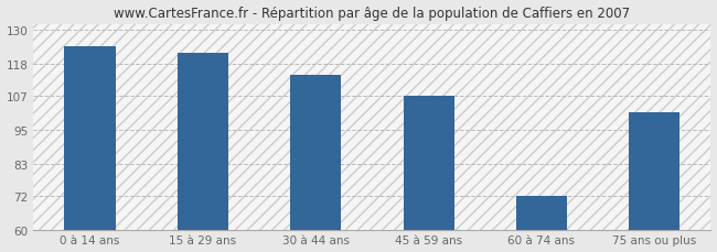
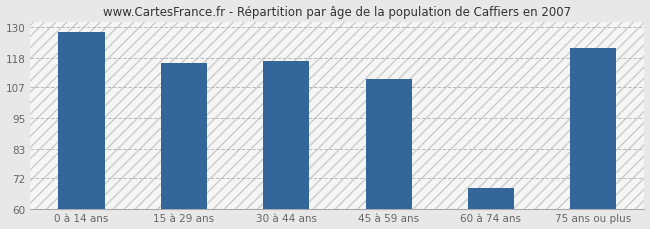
0 à 14 ans: 124 -> 128
15 à 29 ans: 122 -> 116
30 à 44 ans: 114 -> 117
45 à 59 ans: 107 -> 110
60 à 74 ans: 72 -> 68
75 ans ou plus: 101 -> 122
